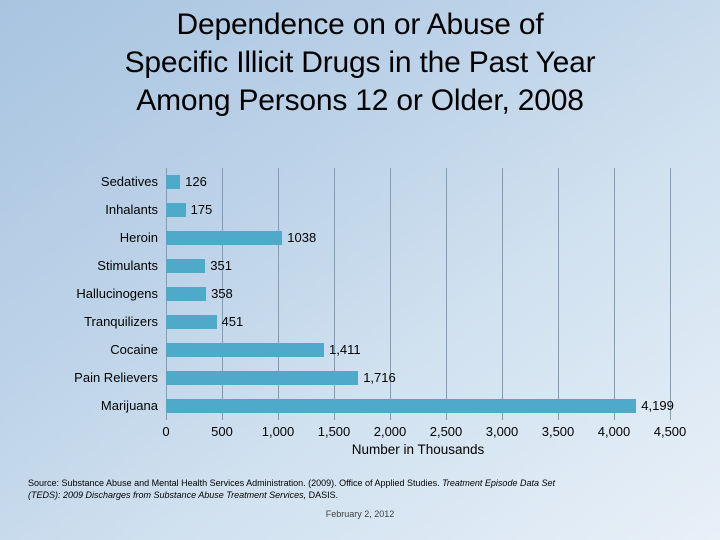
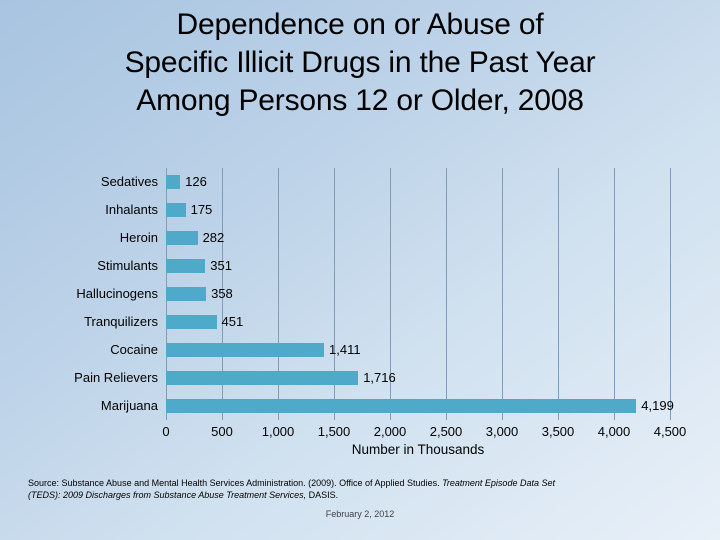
Heroin: 1038 -> 282
